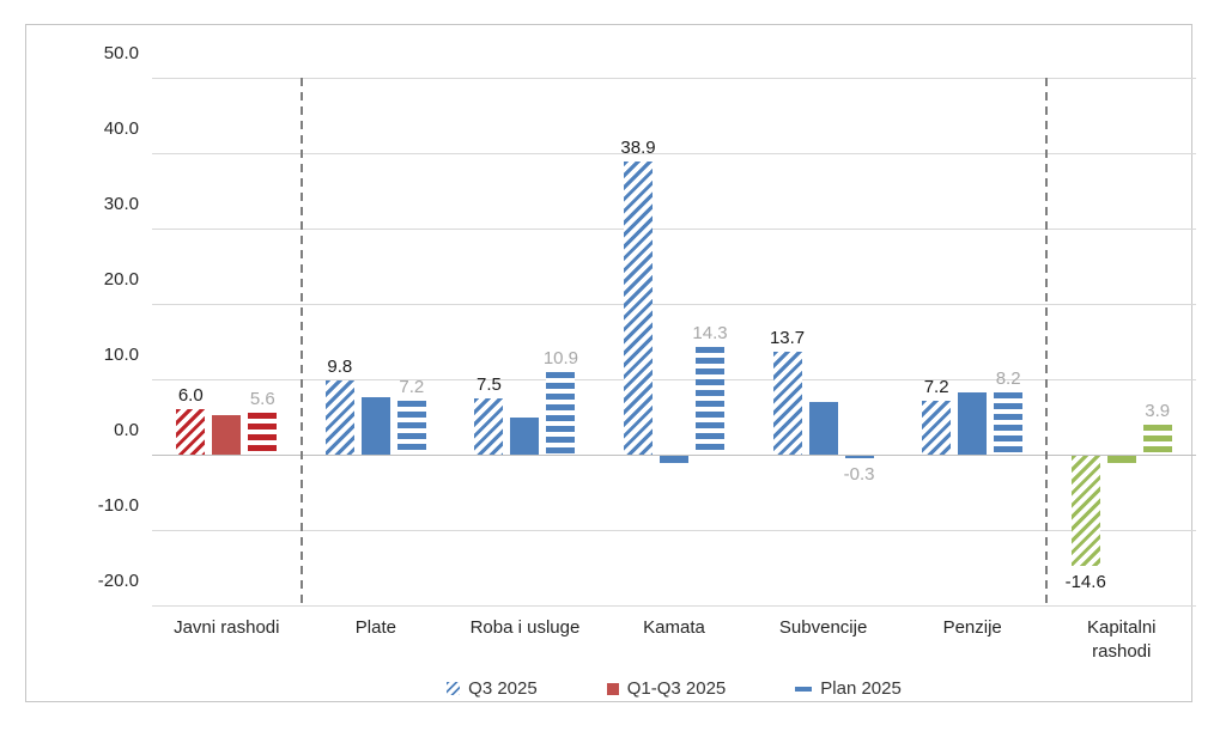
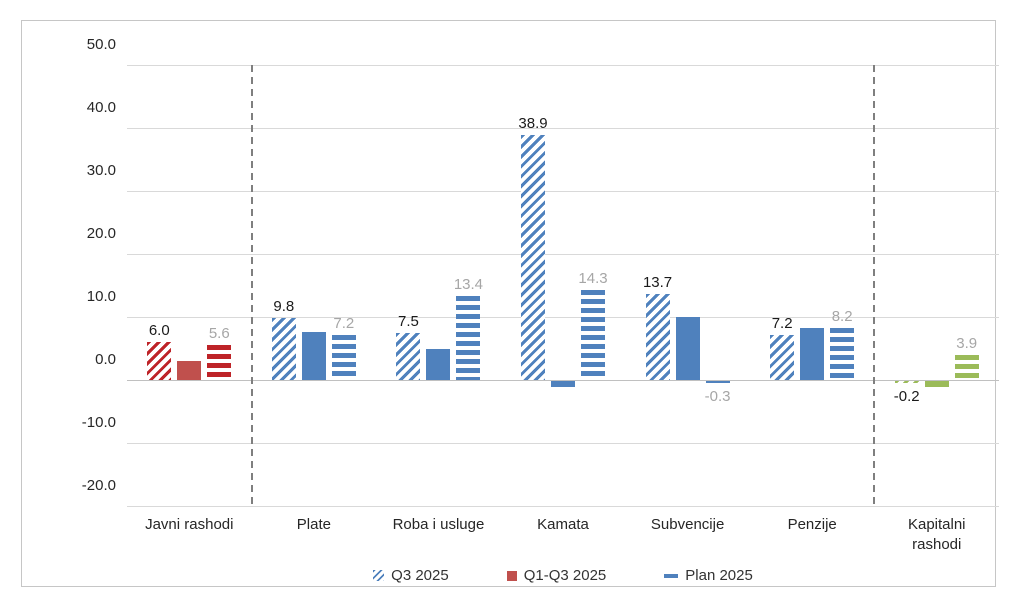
Q1-Q3 2025/Javni rashodi: 5 -> 3
Plan 2025/Roba i usluge: 10.9 -> 13.4
Q1-Q3 2025/Subvencije: 7 -> 10
Q3 2025/Kapitalni rashodi: -14.6 -> -0.2
